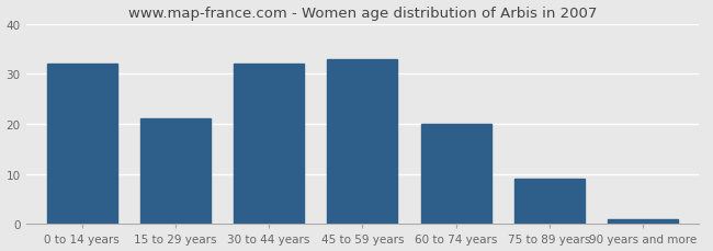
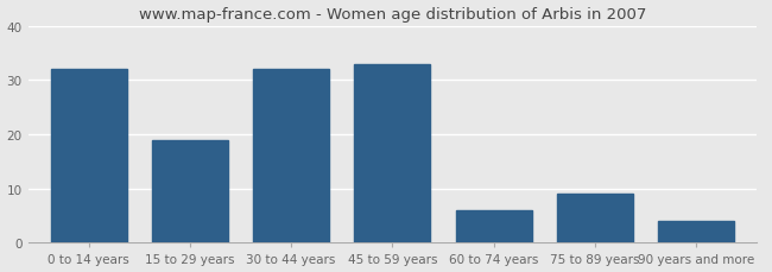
15 to 29 years: 21 -> 19
60 to 74 years: 20 -> 6
90 years and more: 1 -> 4
